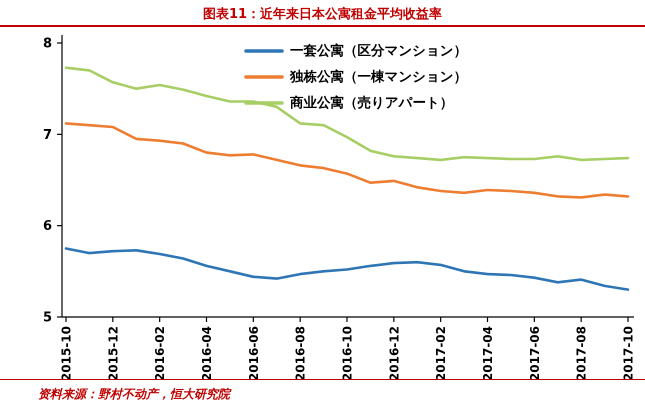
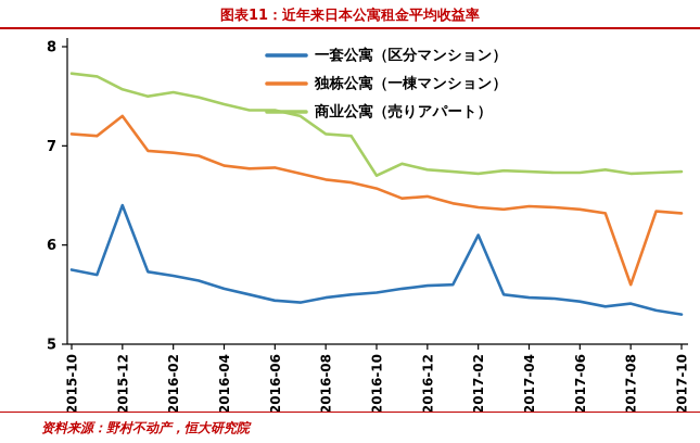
一套公寓（区分マンション）/2015-12: 5.7 -> 6.4
独栋公寓（一棟マンション）/2015-12: 7.1 -> 7.3
商业公寓（売りアパート）/2016-10: 7.0 -> 6.7
一套公寓（区分マンション）/2017-02: 5.6 -> 6.1
独栋公寓（一棟マンション）/2017-08: 6.3 -> 5.6
